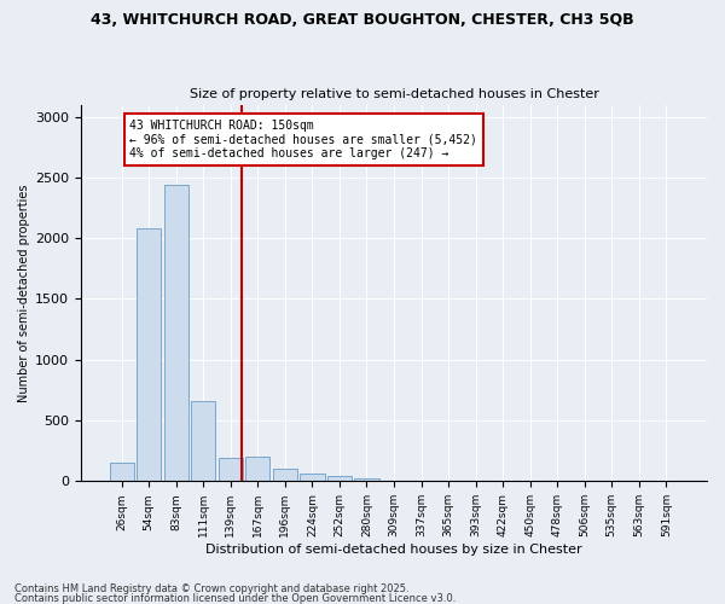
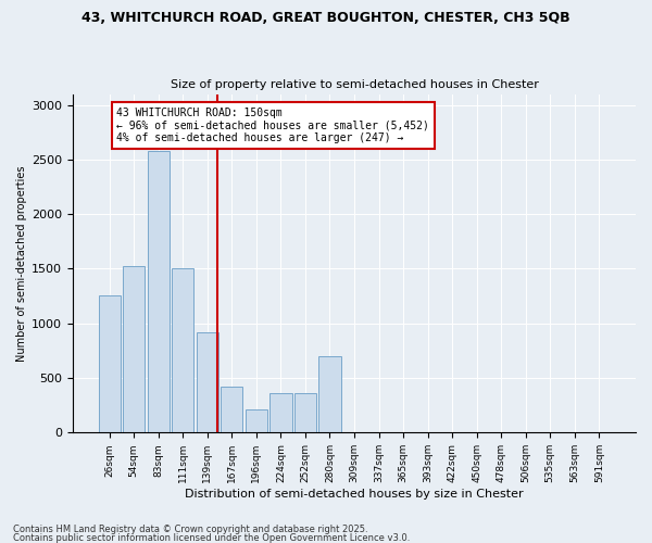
26sqm: 160 -> 1260
54sqm: 2080 -> 1520
83sqm: 2440 -> 2580
111sqm: 660 -> 1500
139sqm: 200 -> 920
167sqm: 200 -> 420
196sqm: 100 -> 210
224sqm: 60 -> 360
252sqm: 40 -> 360
280sqm: 20 -> 700
